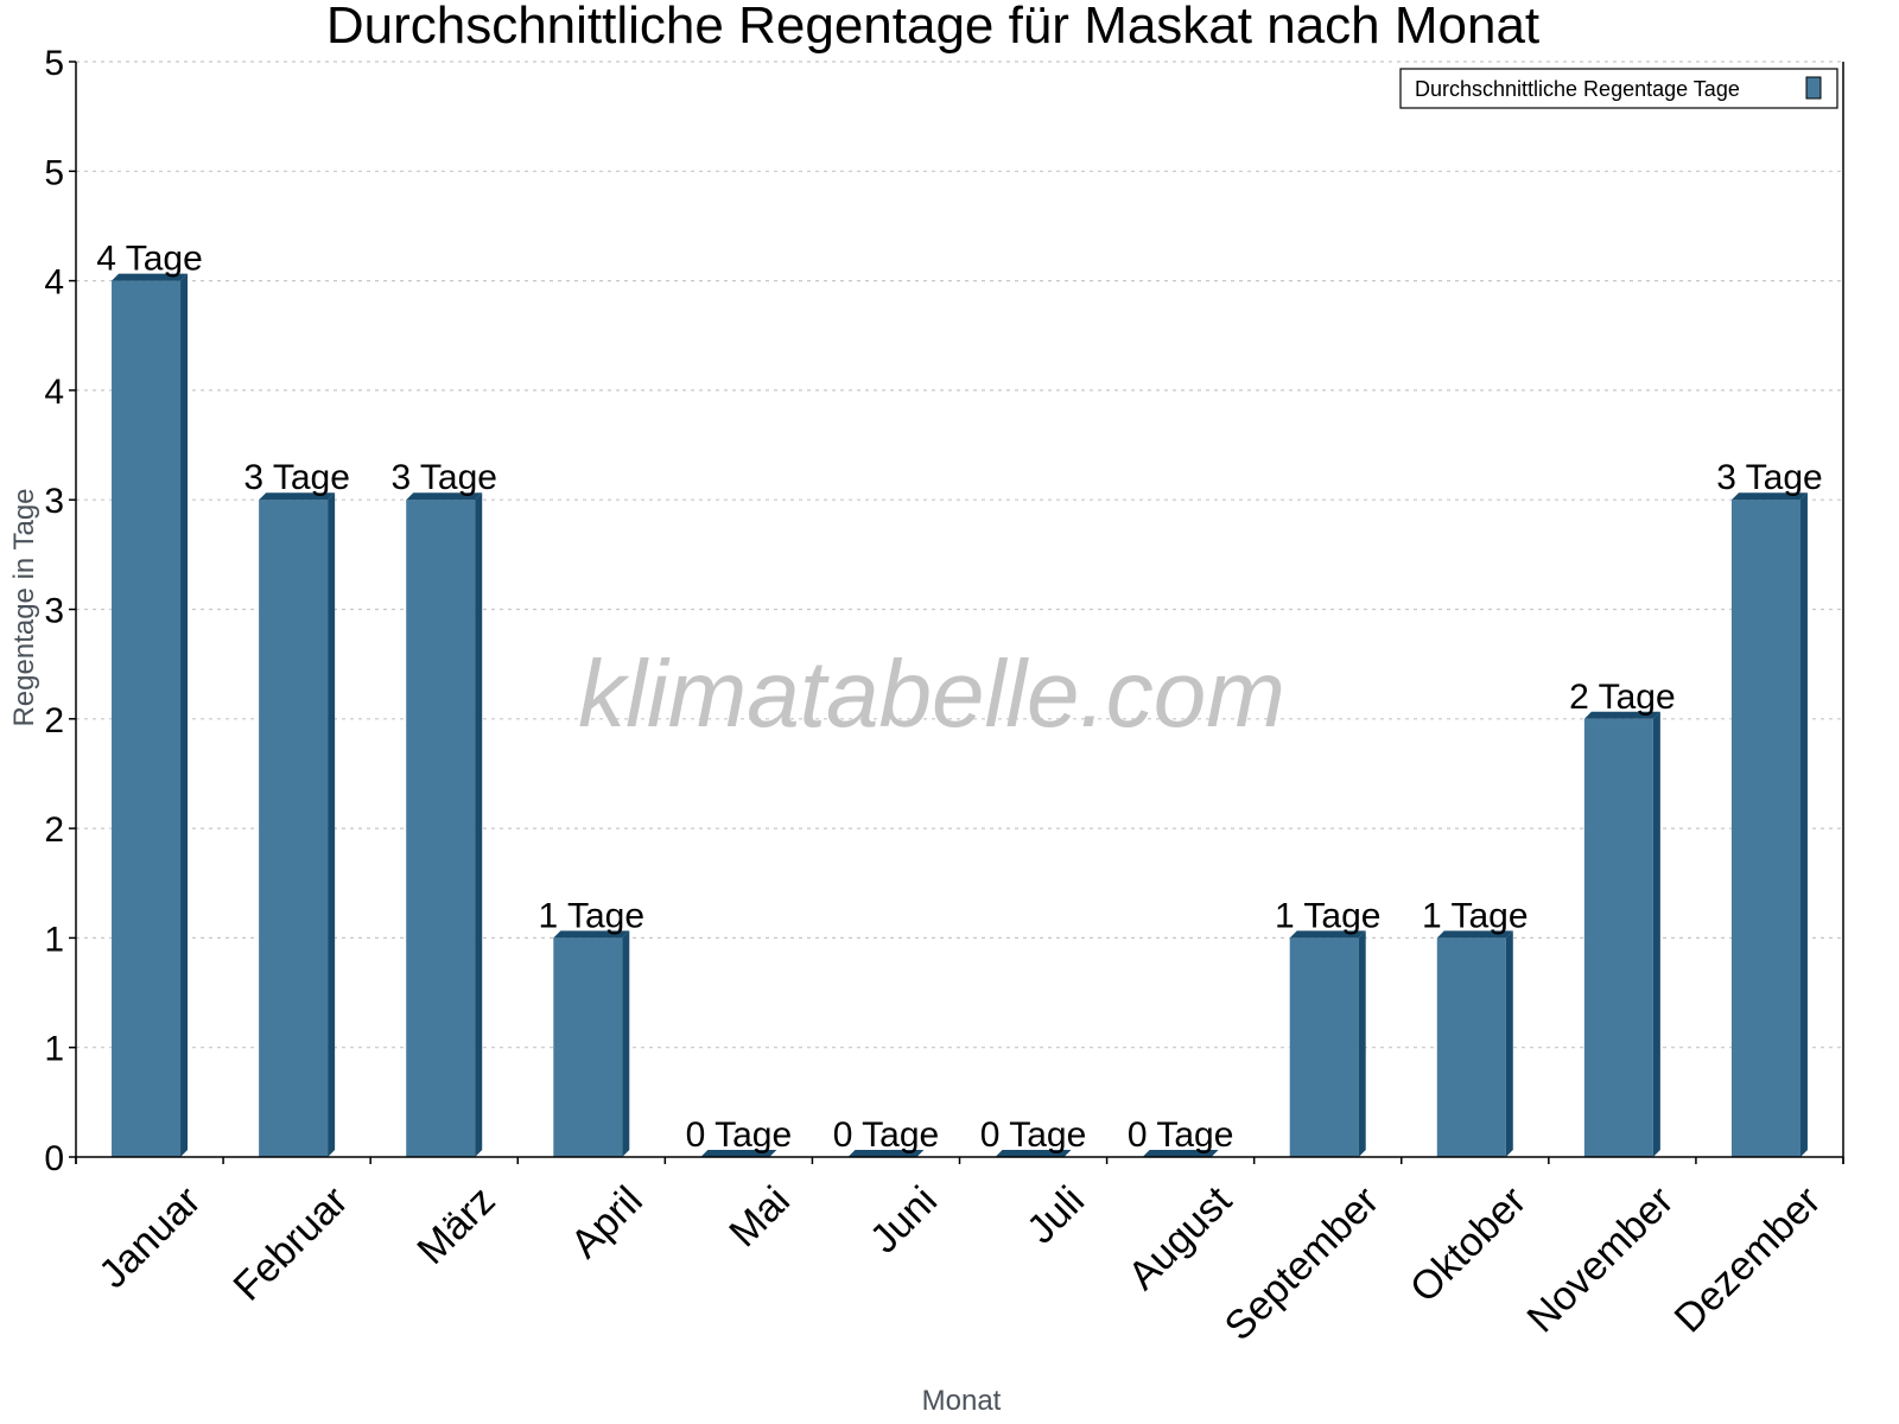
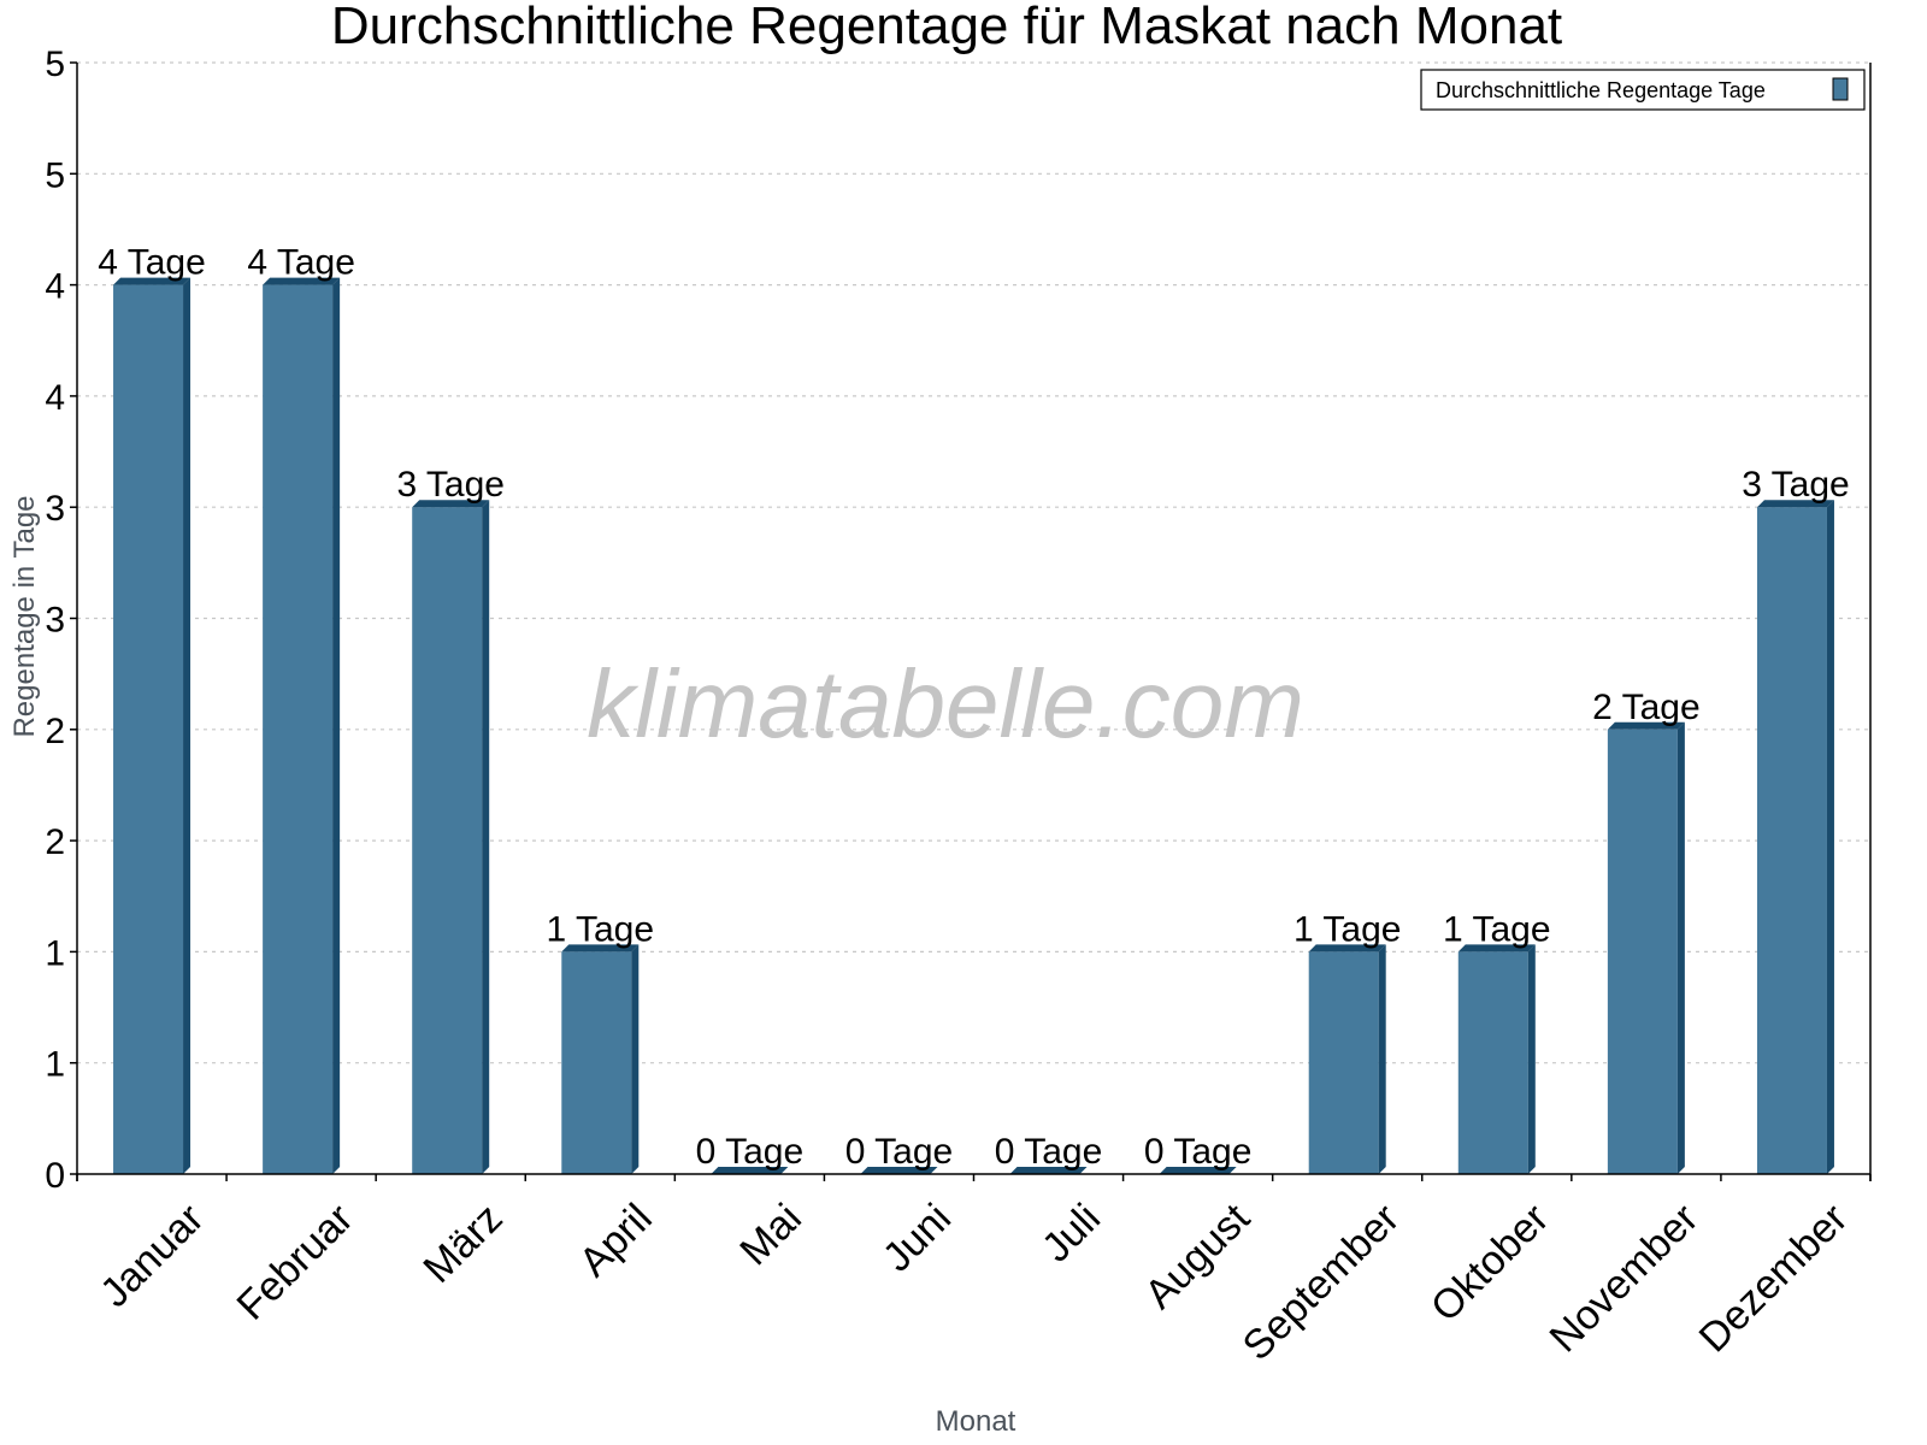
Februar: 3 -> 4
